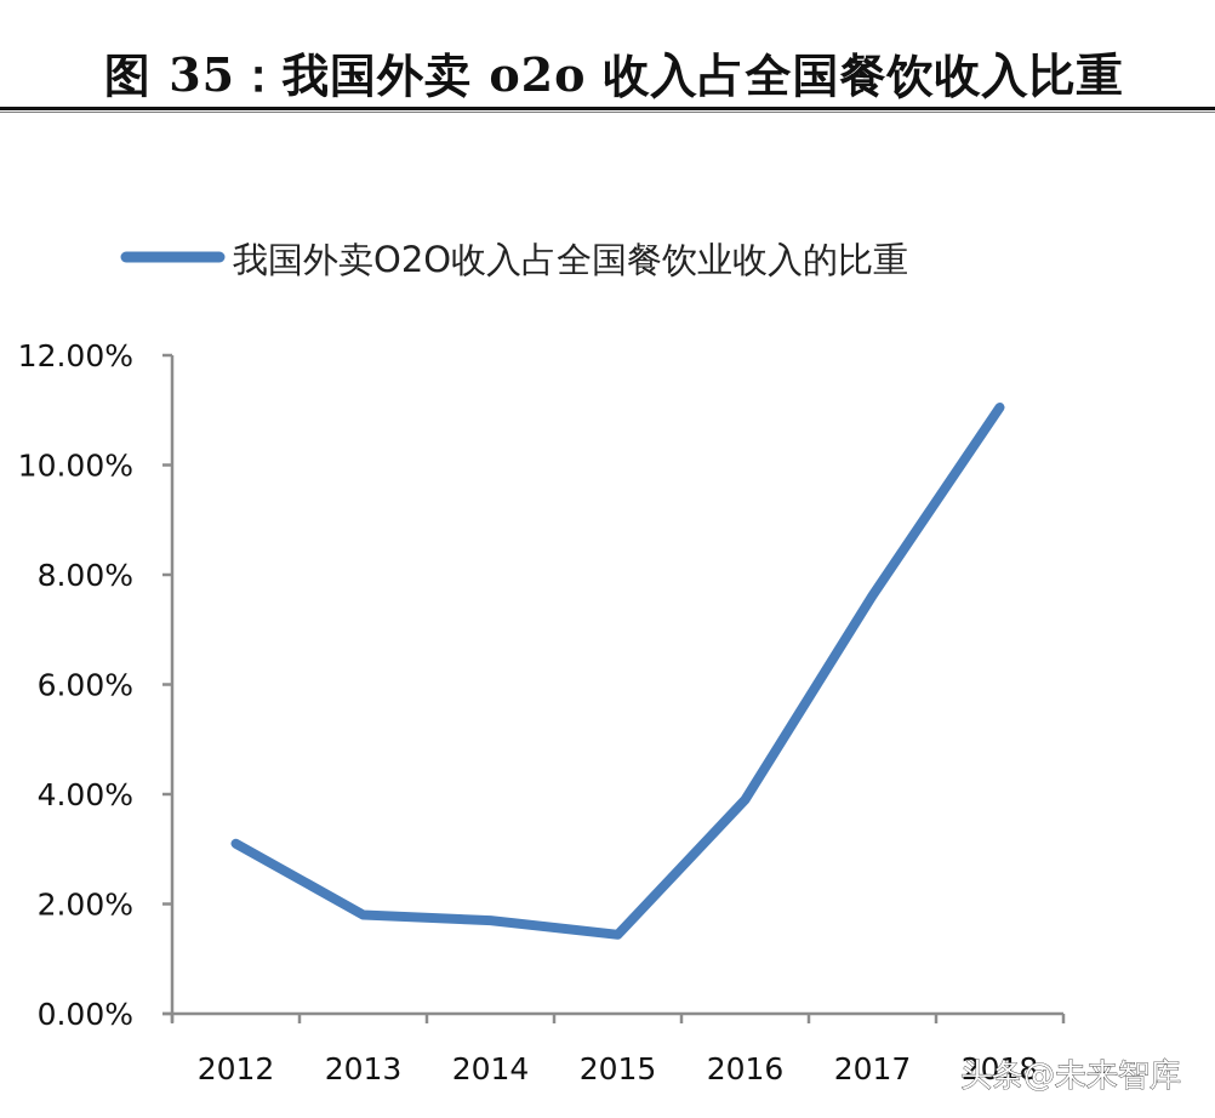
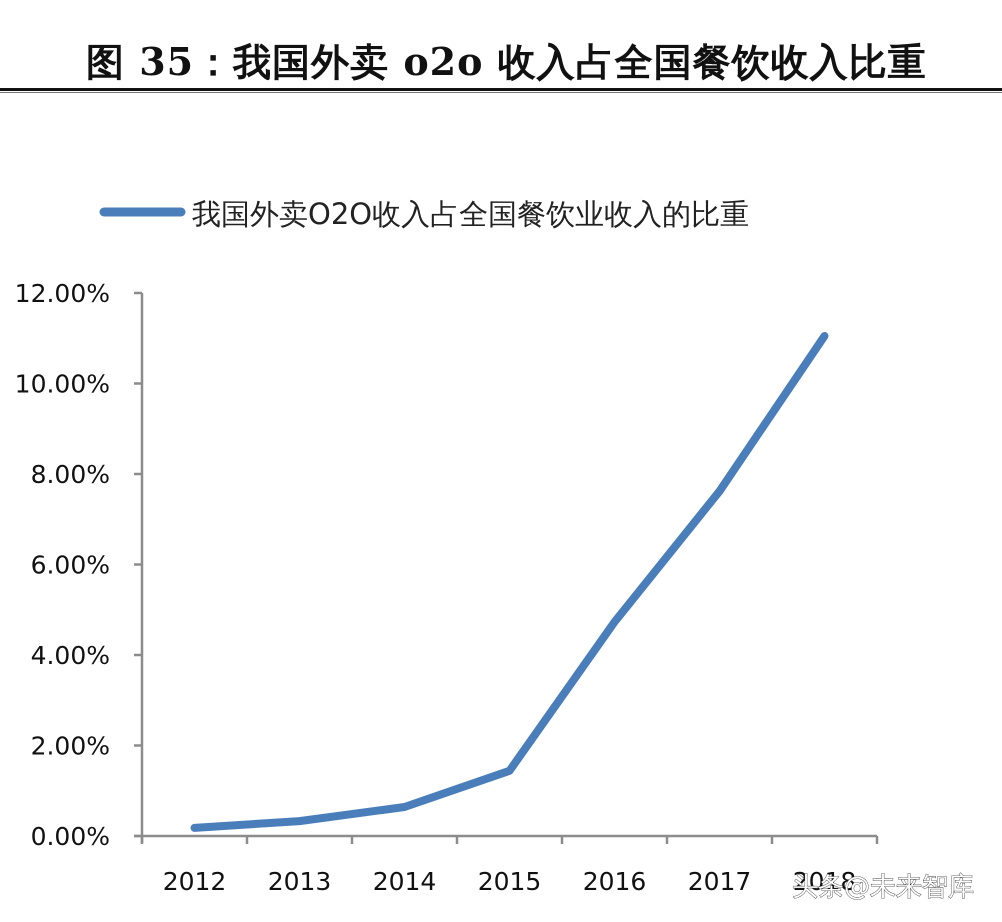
2012: 3.1% -> 0.2%
2013: 1.8% -> 0.3%
2014: 1.7% -> 0.6%
2016: 3.9% -> 4.7%
